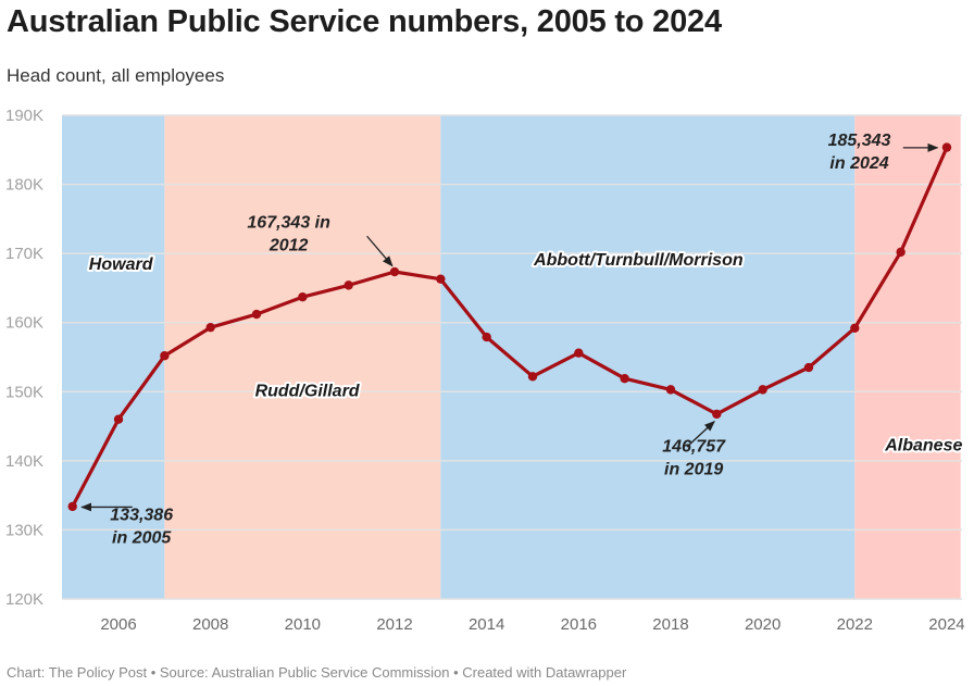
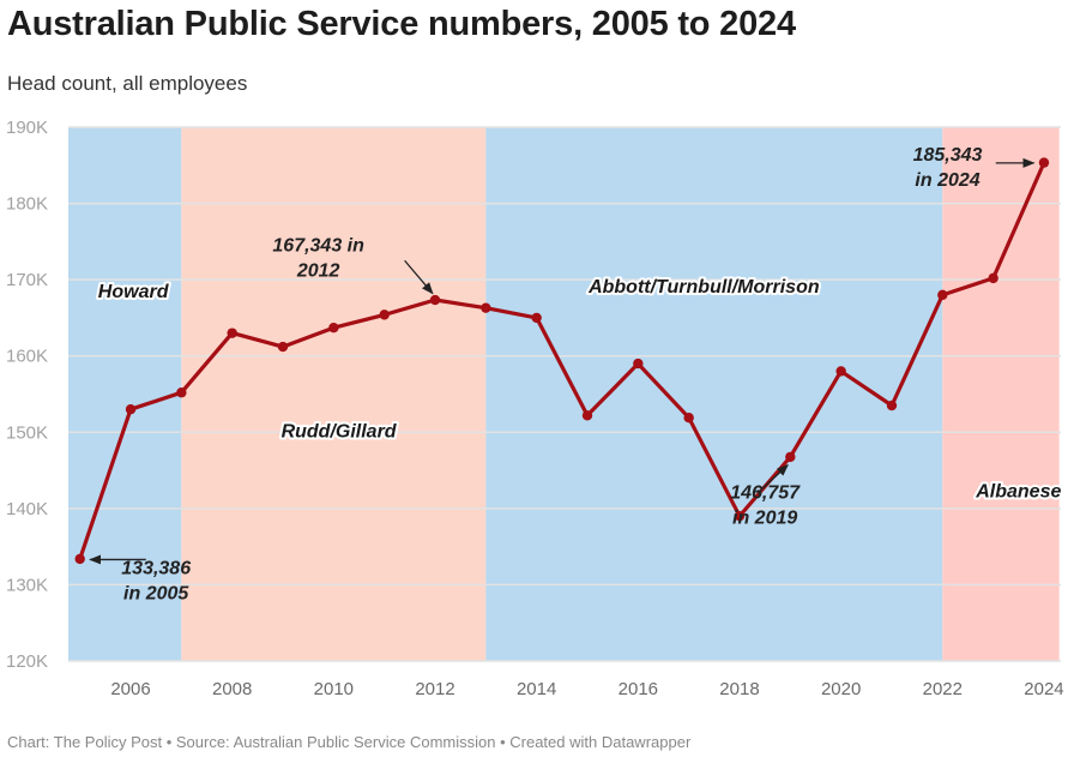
2006: 146K -> 153K
2008: 159K -> 163K
2014: 158K -> 165K
2016: 156K -> 159K
2018: 150K -> 139K
2020: 150K -> 158K
2022: 159K -> 168K
